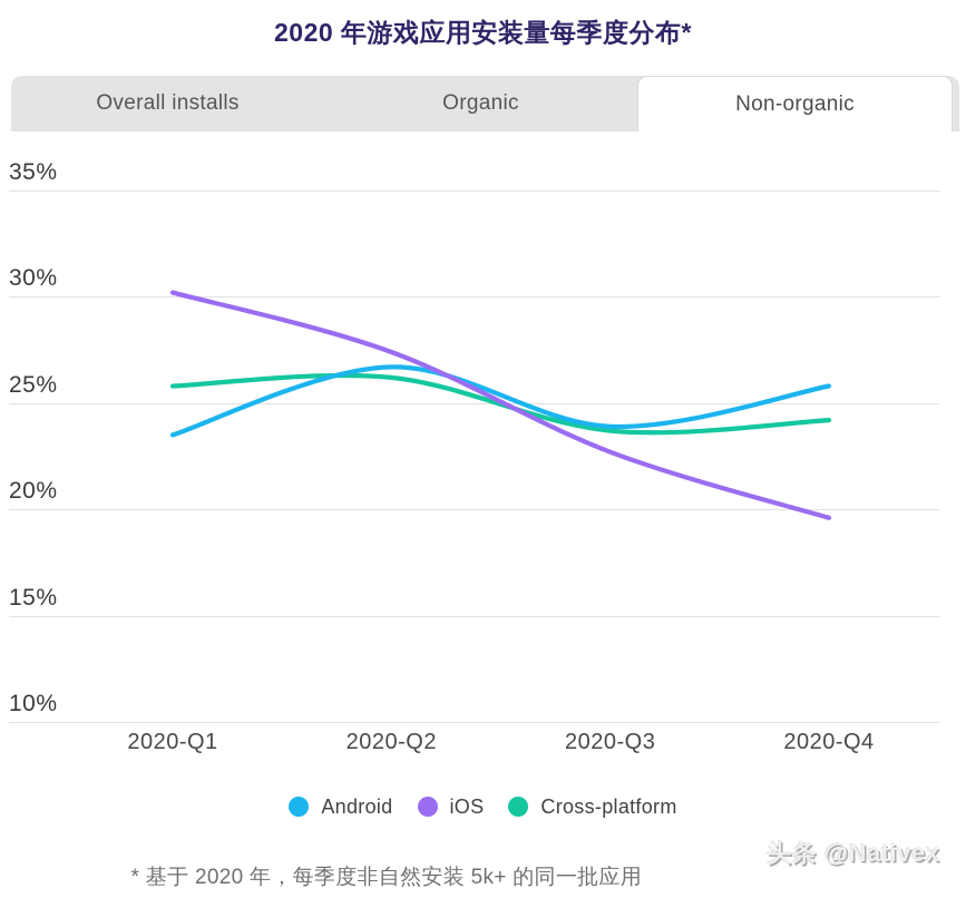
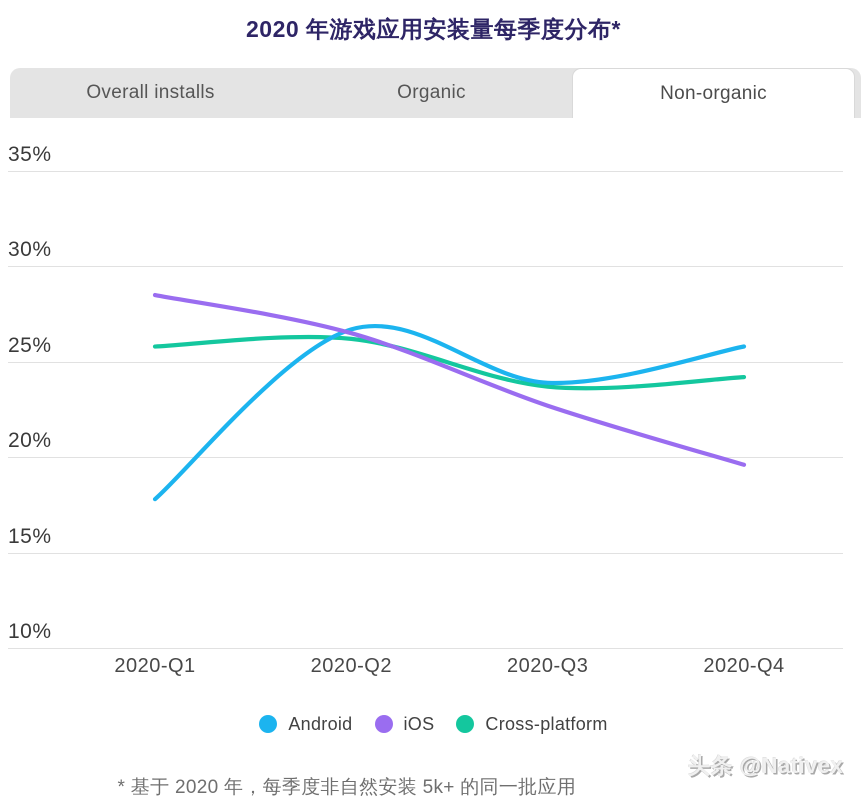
Android/2020-Q1: 23.5% -> 17.8%
iOS/2020-Q1: 30.2% -> 28.5%
iOS/2020-Q2: 27.4% -> 26.5%
